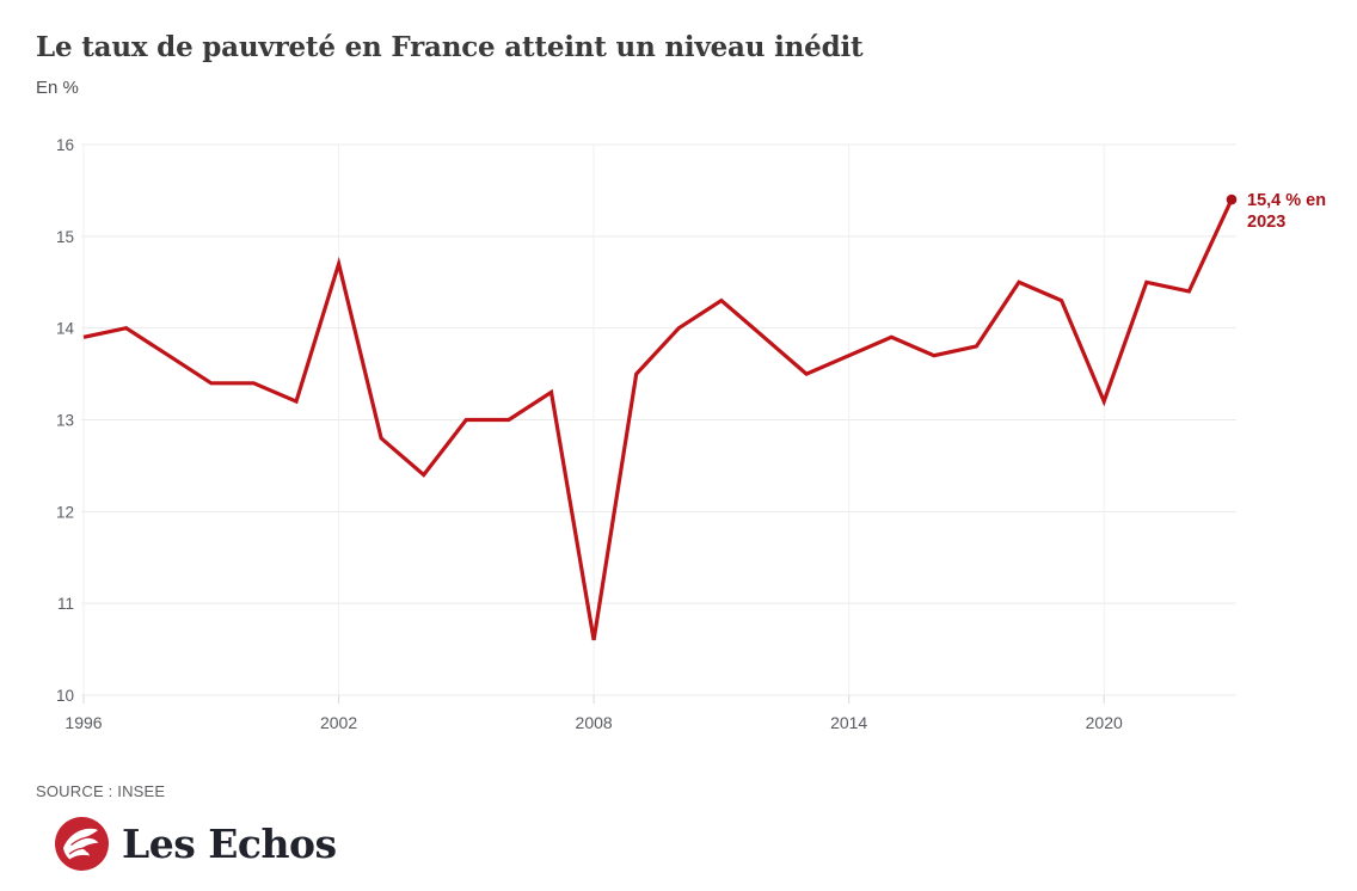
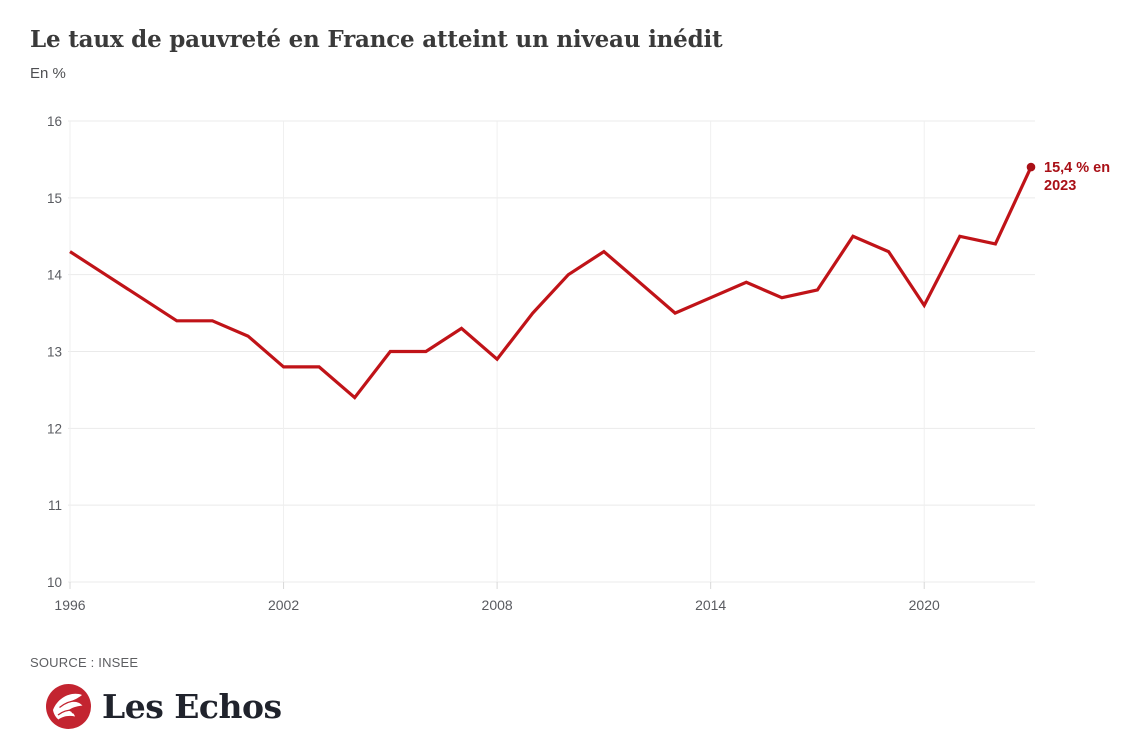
1996: 13.9 -> 14.3
2002: 14.7 -> 12.8
2008: 10.6 -> 12.9
2020: 13.2 -> 13.6
